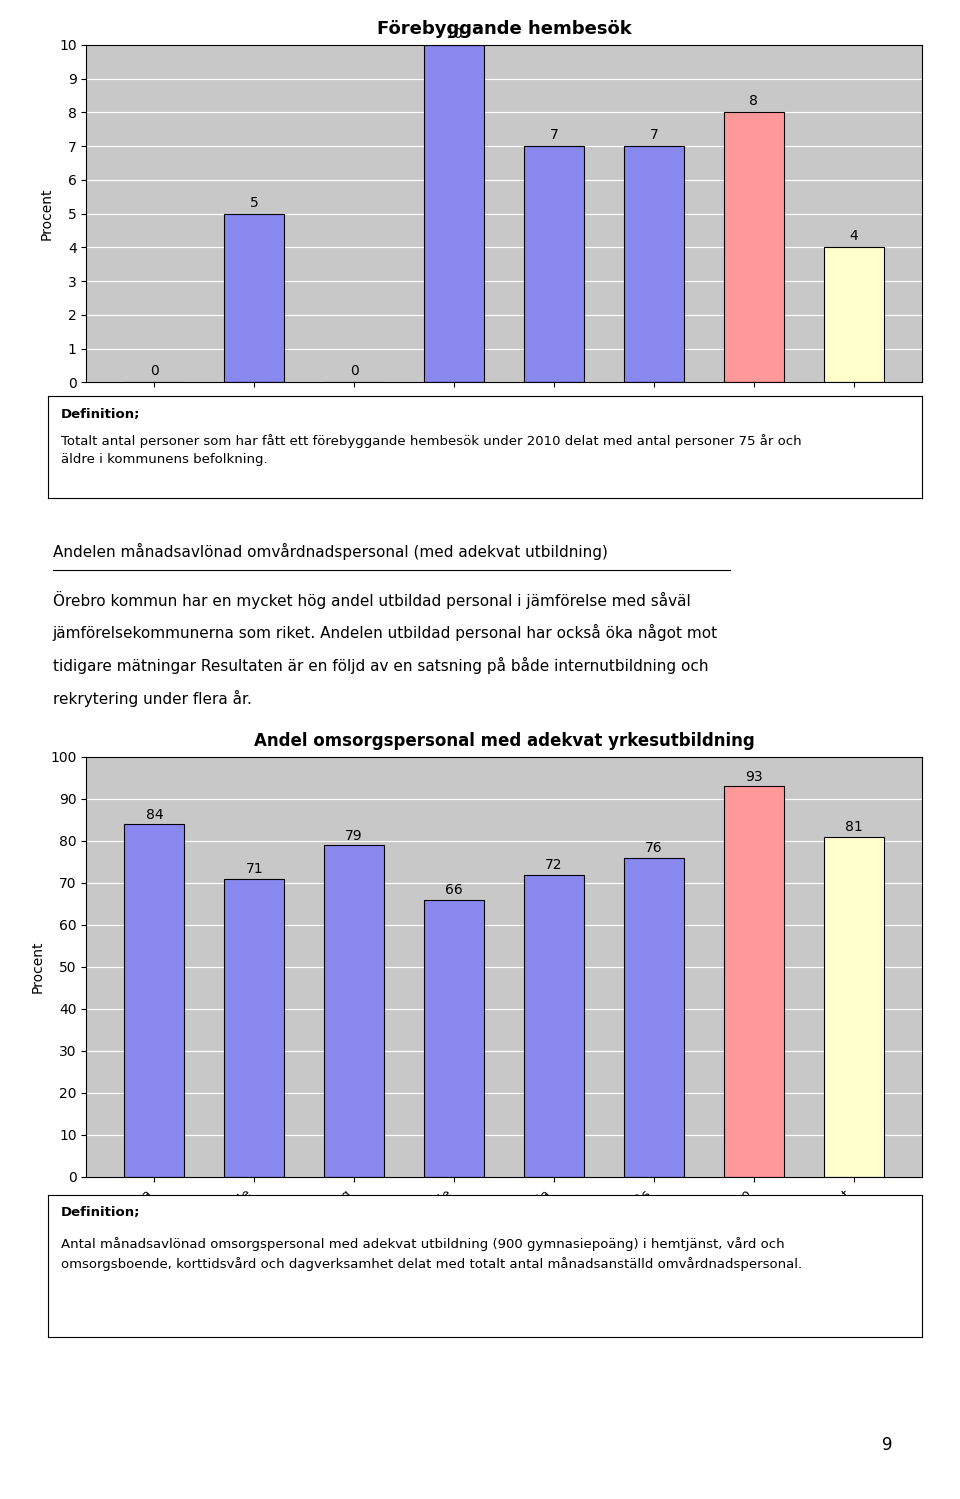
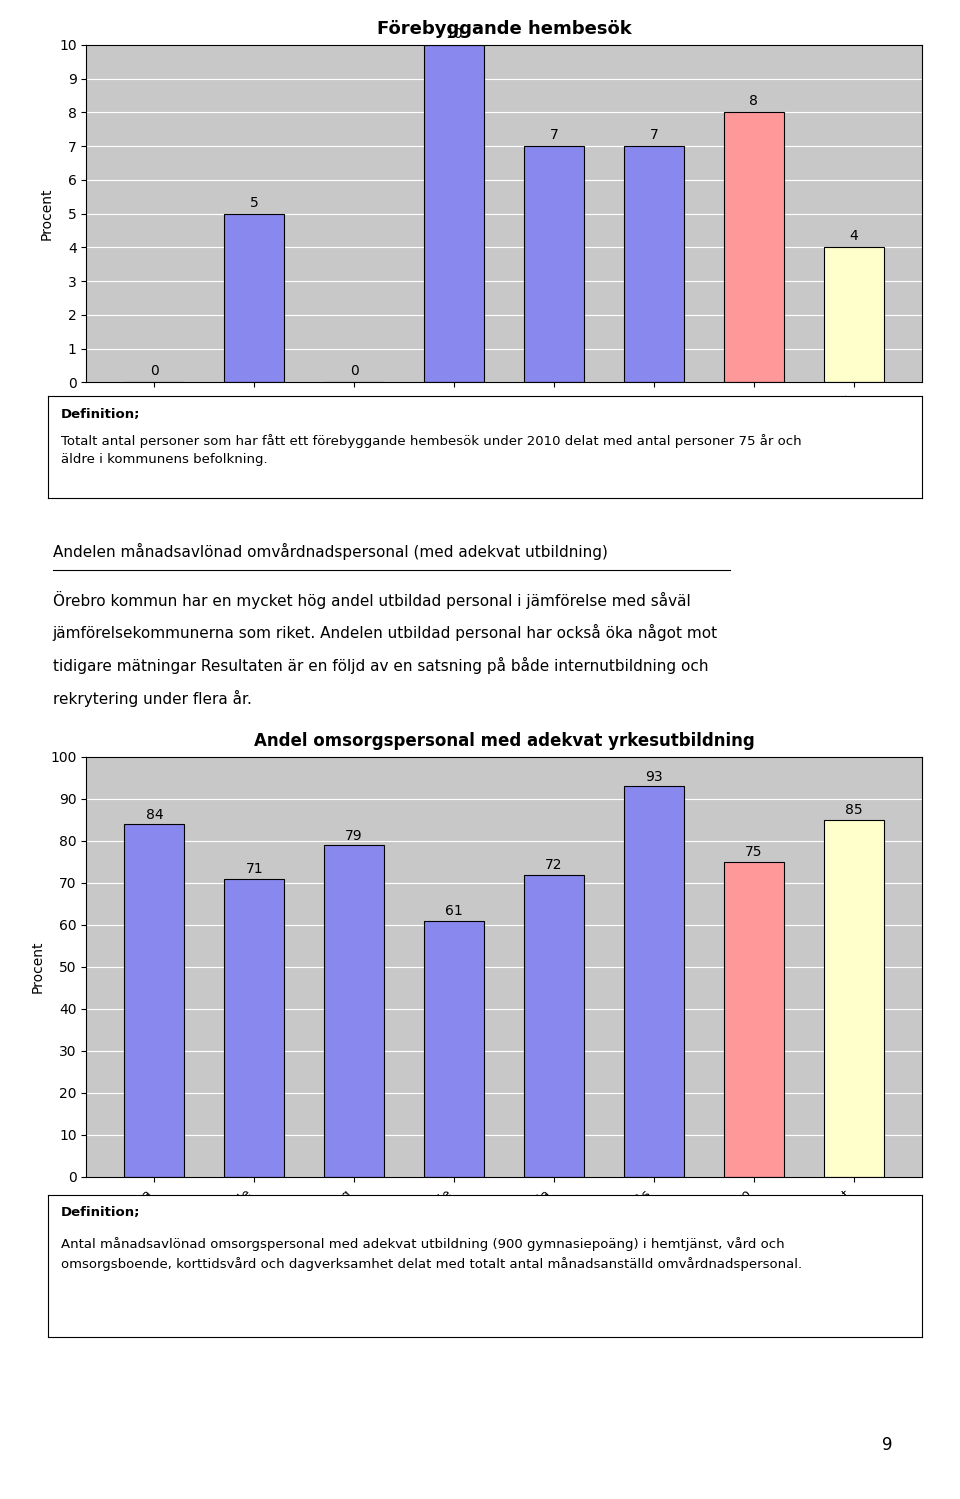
Andel omsorgspersonal med adekvat yrkesutbildning/Södertälje: 66 -> 61
Andel omsorgspersonal med adekvat yrkesutbildning/Västerås: 76 -> 93
Andel omsorgspersonal med adekvat yrkesutbildning/Örebro: 93 -> 75
Andel omsorgspersonal med adekvat yrkesutbildning/Riket: 81 -> 85
